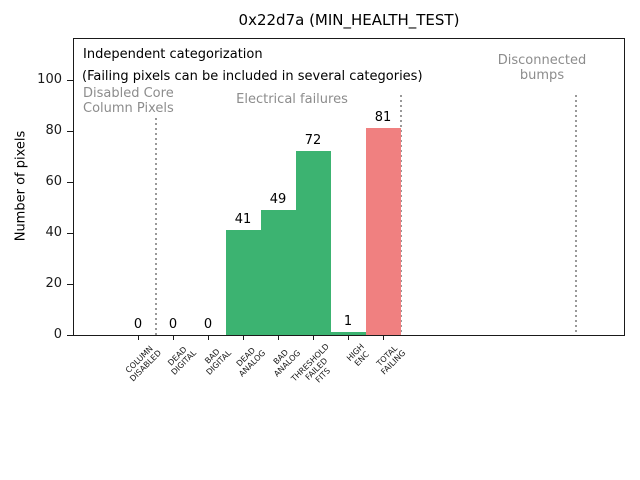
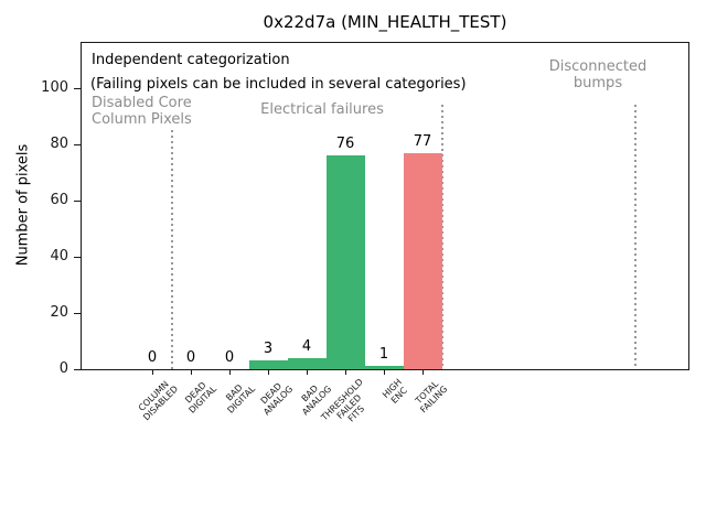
DEAD ANALOG: 41 -> 3
BAD ANALOG: 49 -> 4
THRESHOLD FAILED FITS: 72 -> 76
TOTAL FAILING: 81 -> 77
